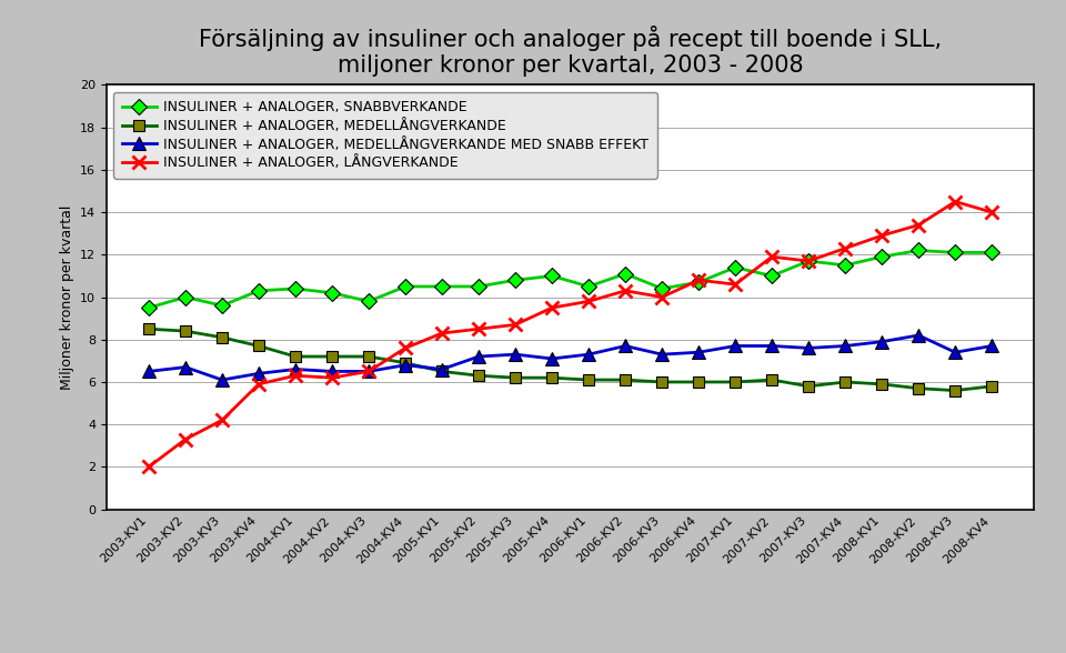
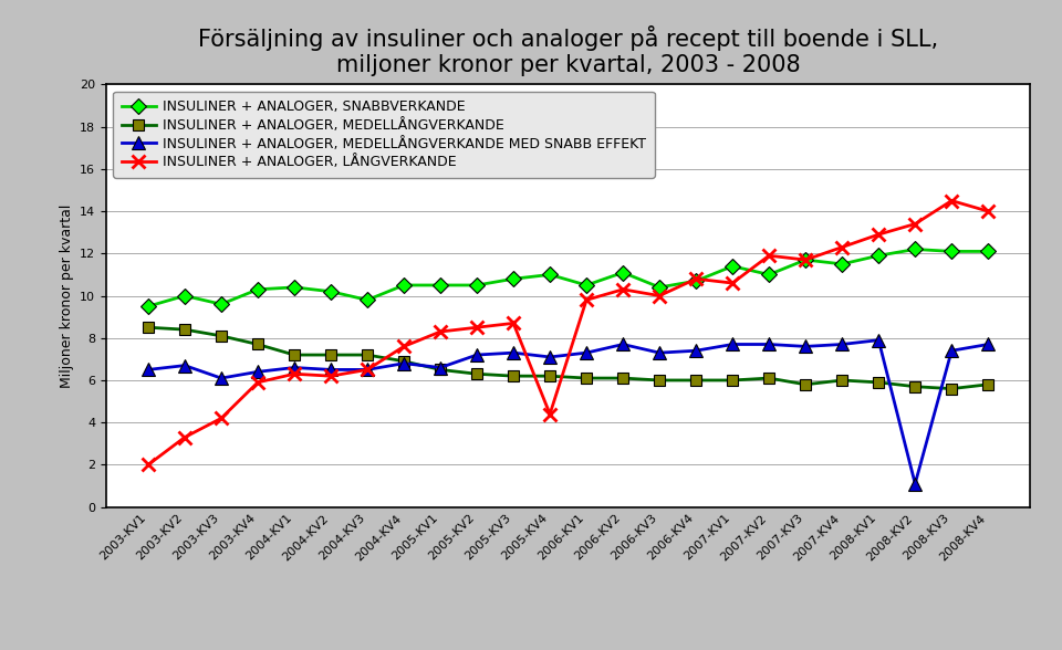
INSULINER + ANALOGER, LÅNGVERKANDE/2005-KV4: 9.5 -> 4.4
INSULINER + ANALOGER, MEDELLÅNGVERKANDE MED SNABB EFFEKT/2008-KV2: 8.2 -> 1.1
